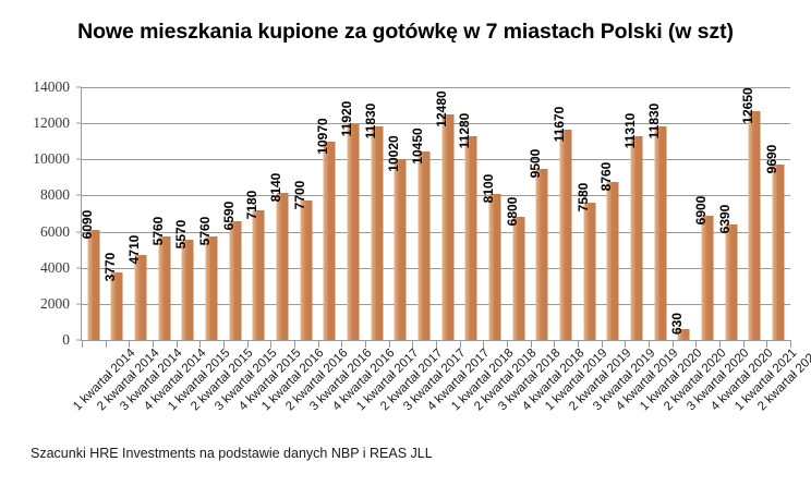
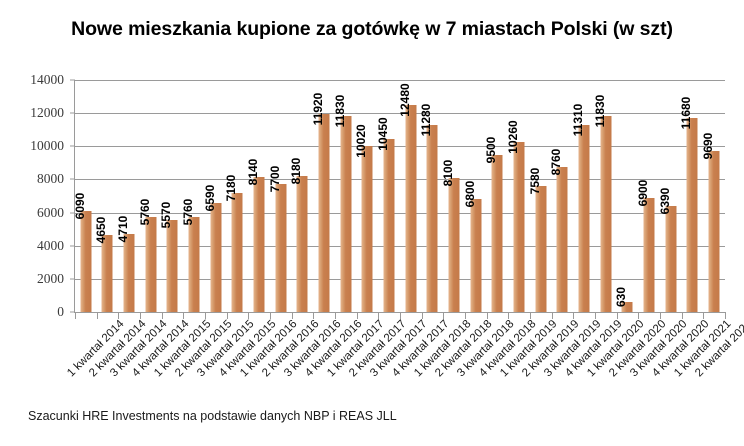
2 kwartał 2014: 3770 -> 4650
3 kwartał 2016: 10970 -> 8180
1 kwartał 2019: 11670 -> 10260
1 kwartał 2021: 12650 -> 11680
